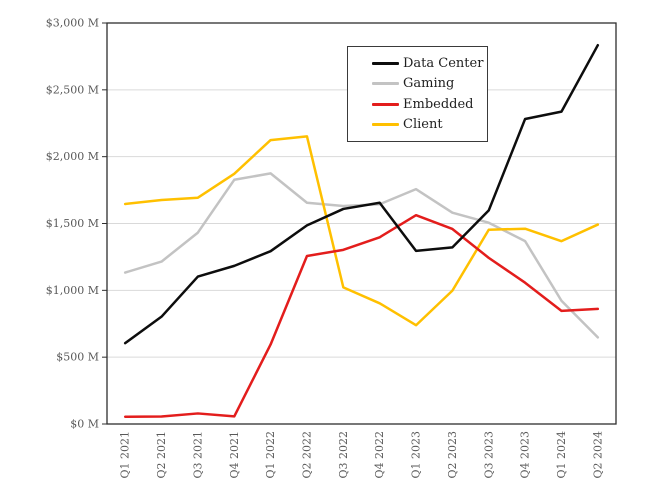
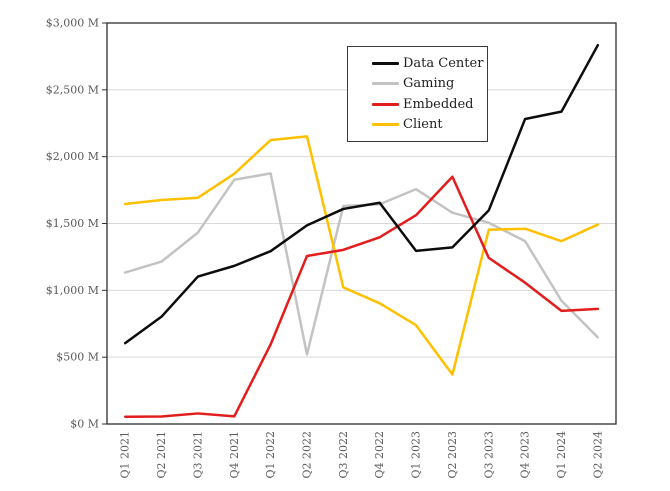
Gaming/Q2 2022: $1660M -> $520M
Embedded/Q2 2023: $1460M -> $1850M
Client/Q2 2023: $1000M -> $370M
